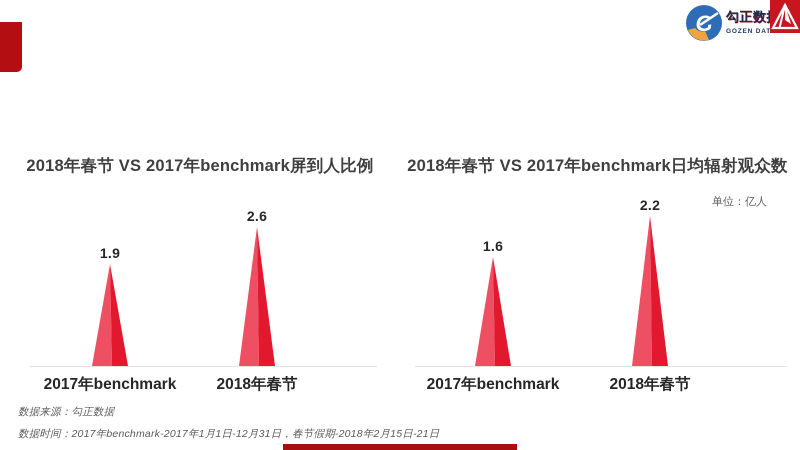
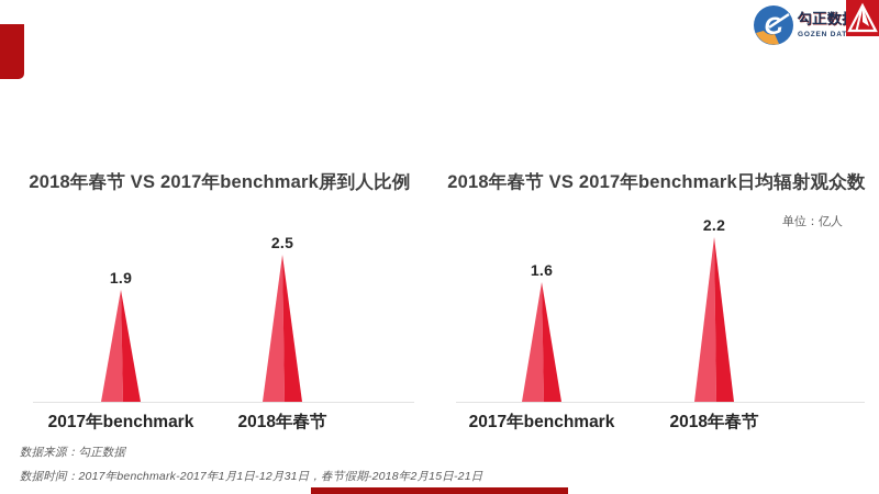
2018年春节 VS 2017年benchmark屏到人比例/2018年春节: 2.6 -> 2.5
